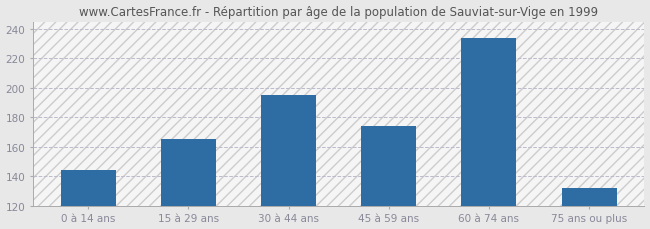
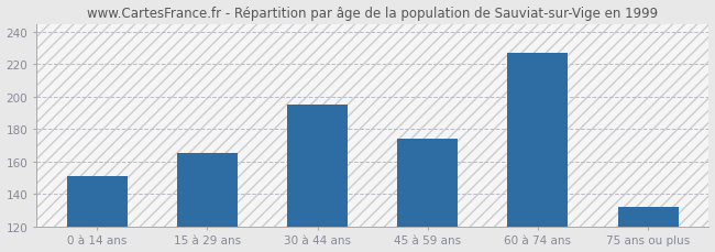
0 à 14 ans: 144 -> 151
60 à 74 ans: 234 -> 227
